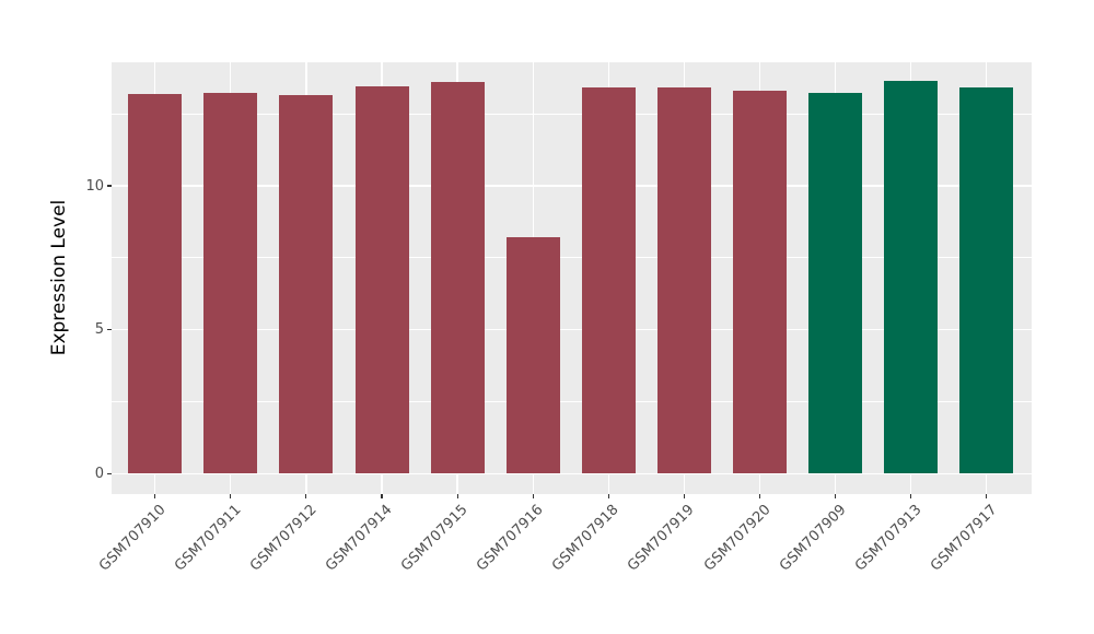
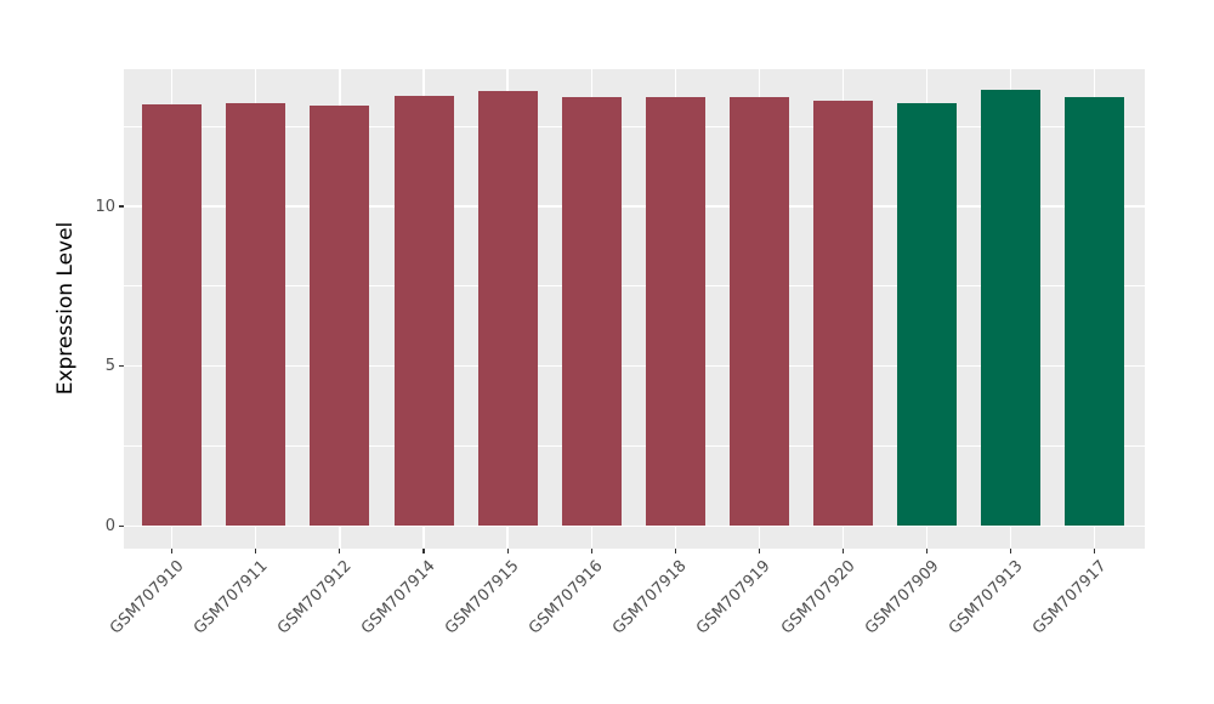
GSM707916: 8.2 -> 13.4
